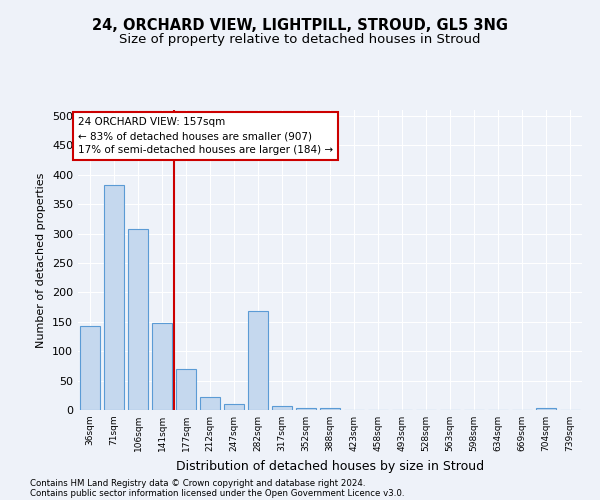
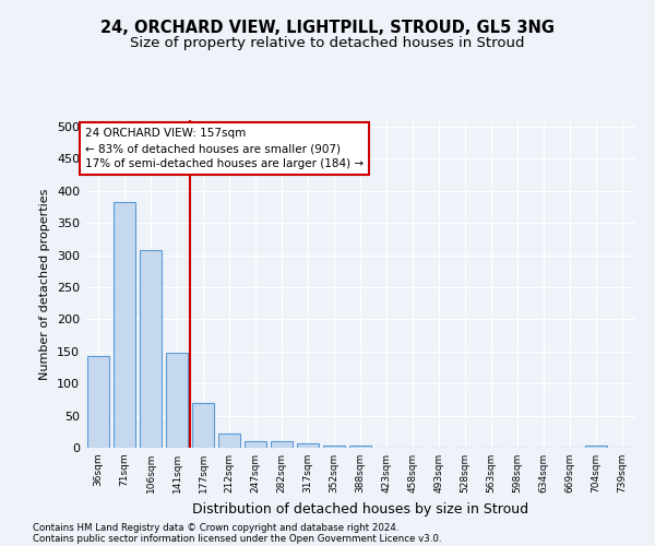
282sqm: 168 -> 10
